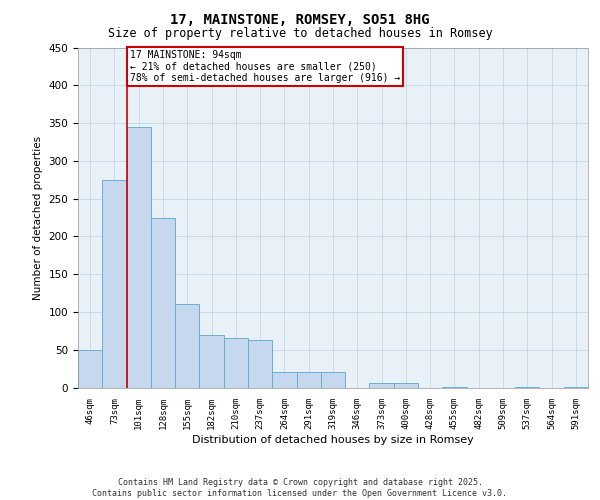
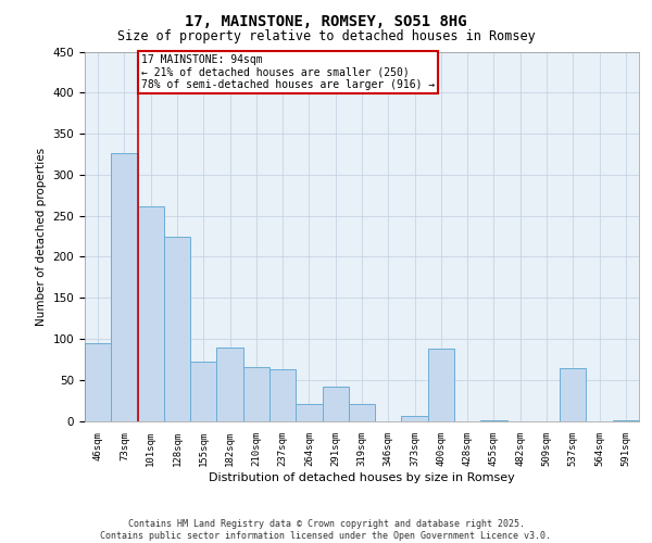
46sqm: 50 -> 94
73sqm: 275 -> 326
101sqm: 345 -> 262
155sqm: 110 -> 72
182sqm: 70 -> 90
291sqm: 20 -> 42
400sqm: 6 -> 88
537sqm: 1 -> 64
